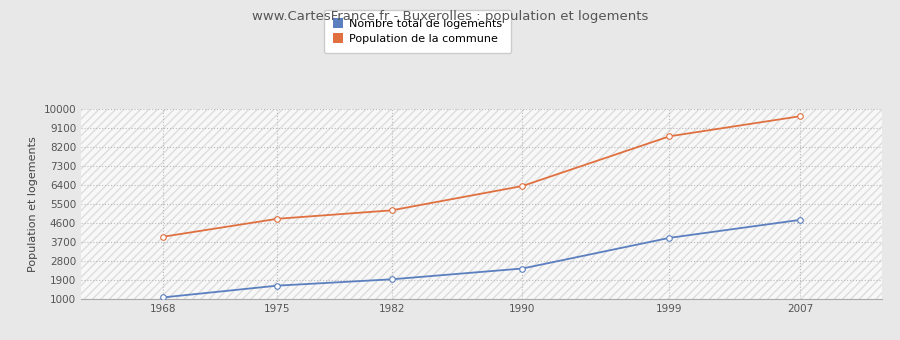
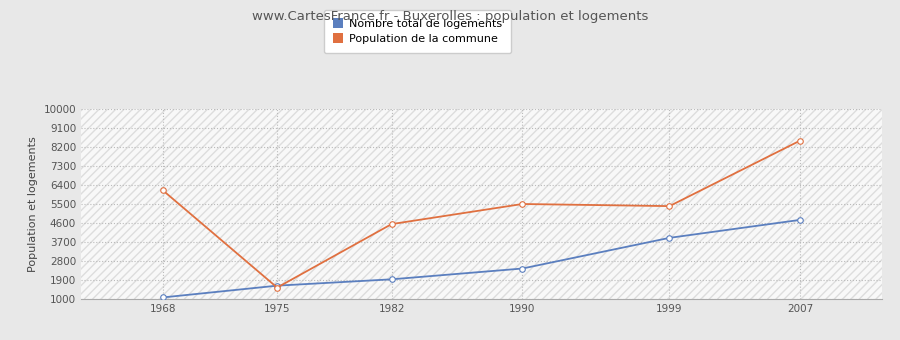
Population de la commune/1968: 3950 -> 6150
Population de la commune/1975: 4800 -> 1550
Population de la commune/1982: 5200 -> 4550
Population de la commune/1990: 6350 -> 5500
Population de la commune/1999: 8700 -> 5400
Population de la commune/2007: 9650 -> 8500
